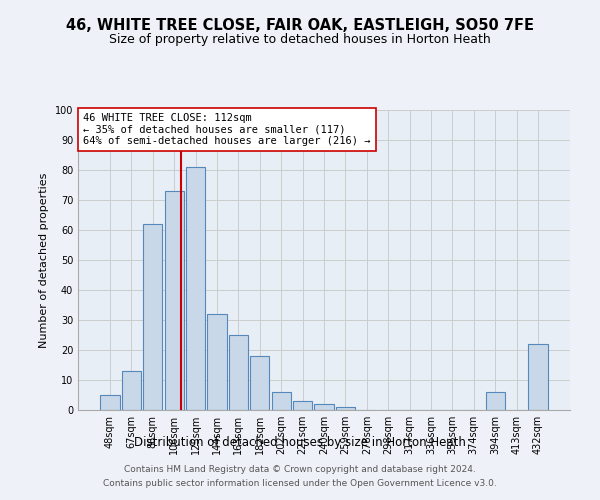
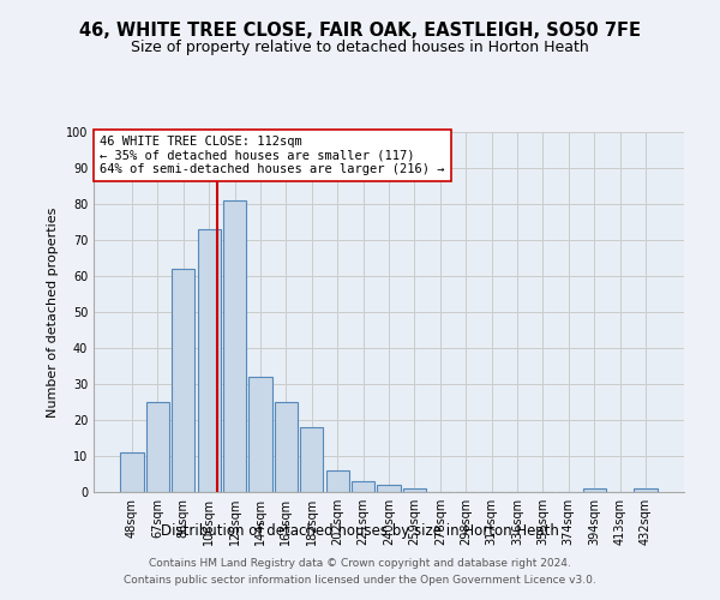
48sqm: 5 -> 11
67sqm: 13 -> 25
394sqm: 6 -> 1
432sqm: 22 -> 1
